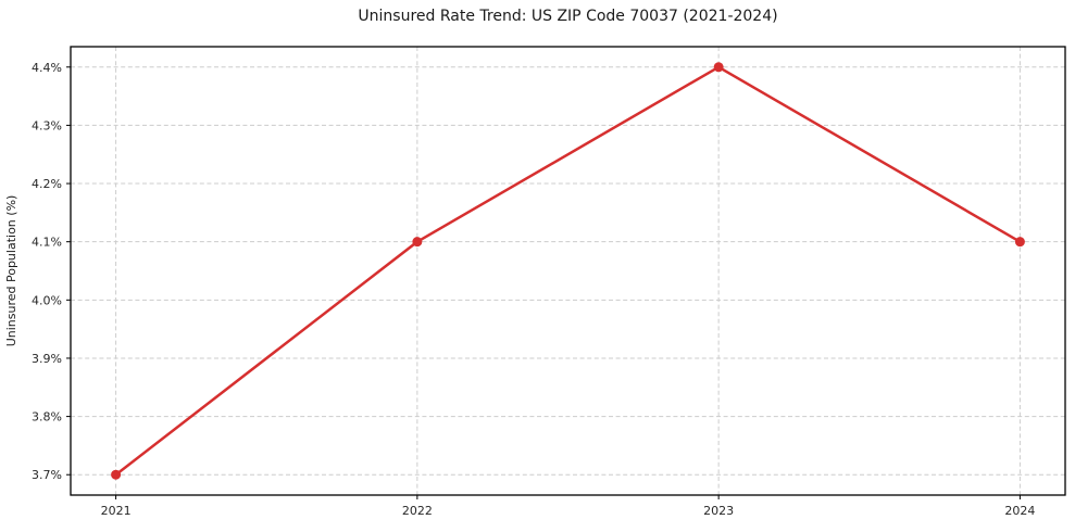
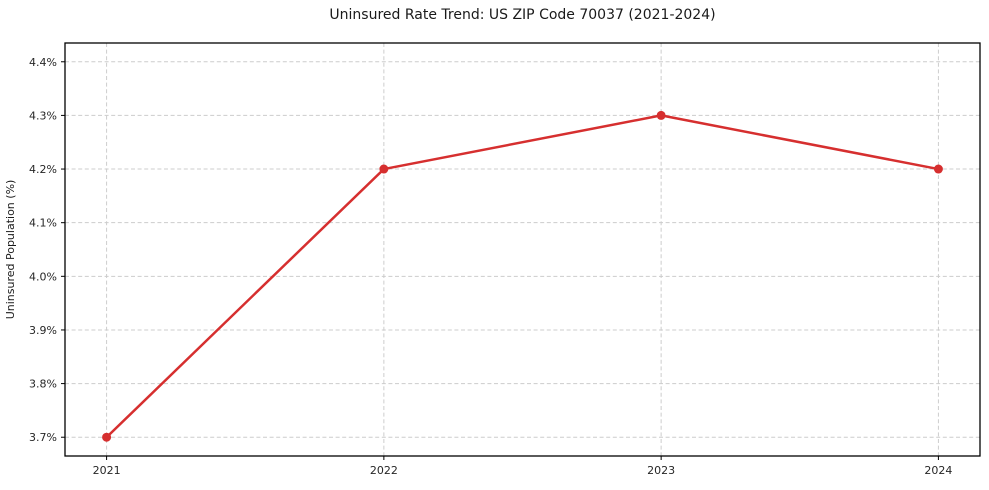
2022: 4.1% -> 4.2%
2023: 4.4% -> 4.3%
2024: 4.1% -> 4.2%
